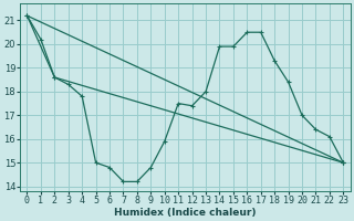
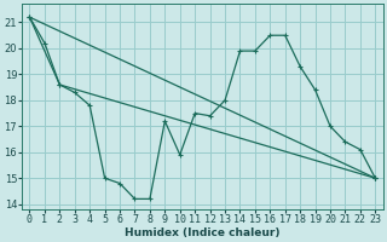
9: 14.8 -> 17.2
